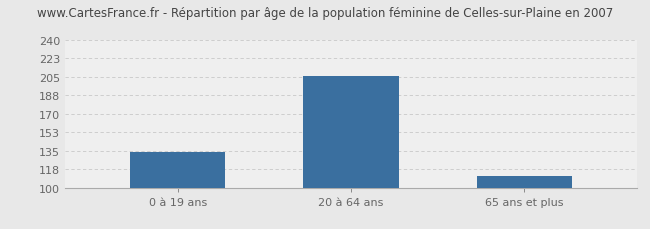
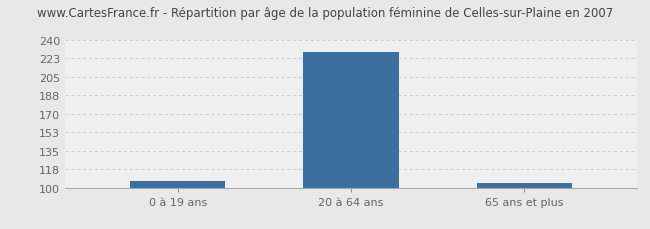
0 à 19 ans: 134 -> 106
20 à 64 ans: 206 -> 229
65 ans et plus: 111 -> 104
